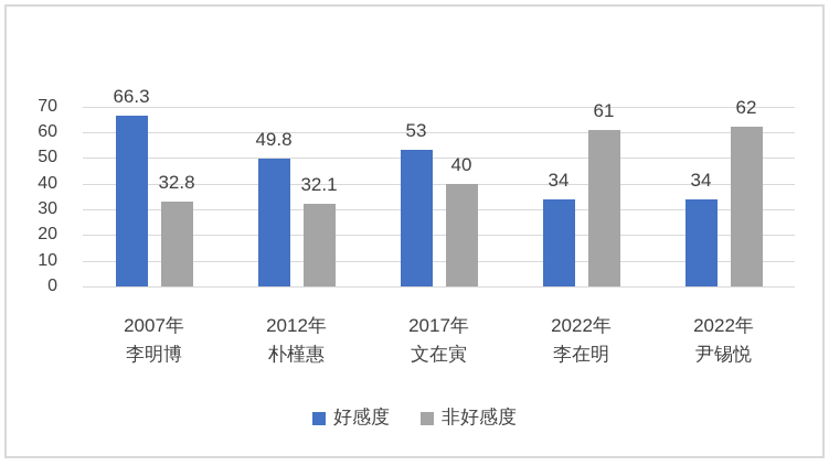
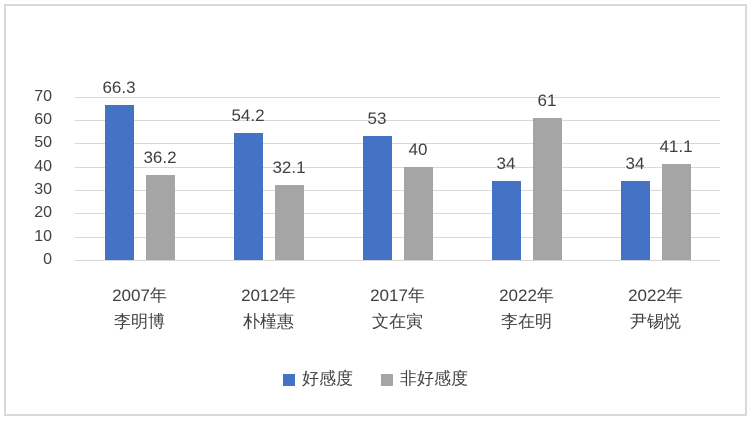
非好感度/2007年 李明博: 32.8 -> 36.2
好感度/2012年 朴槿惠: 49.8 -> 54.2
非好感度/2022年 尹锡悦: 62 -> 41.1
